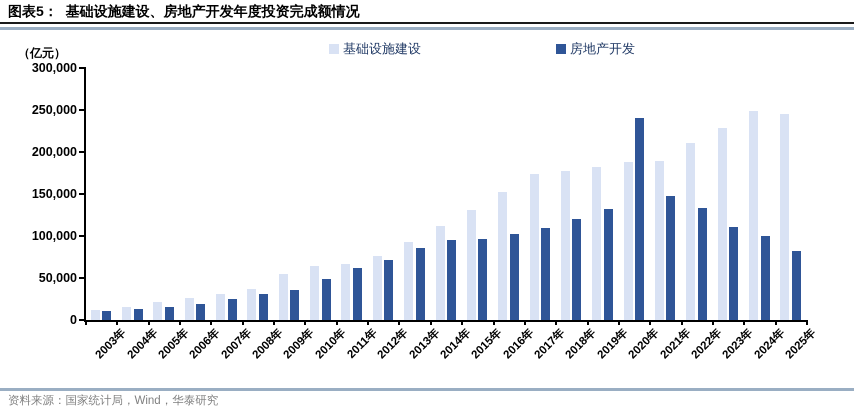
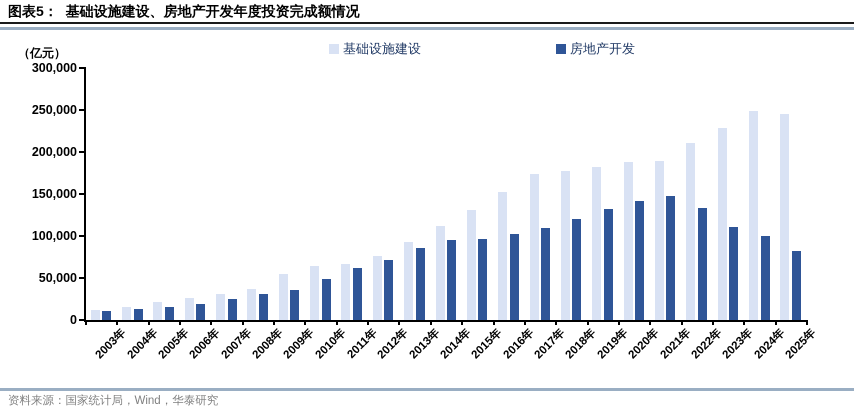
房地产开发/2020年: 240000 -> 140000
